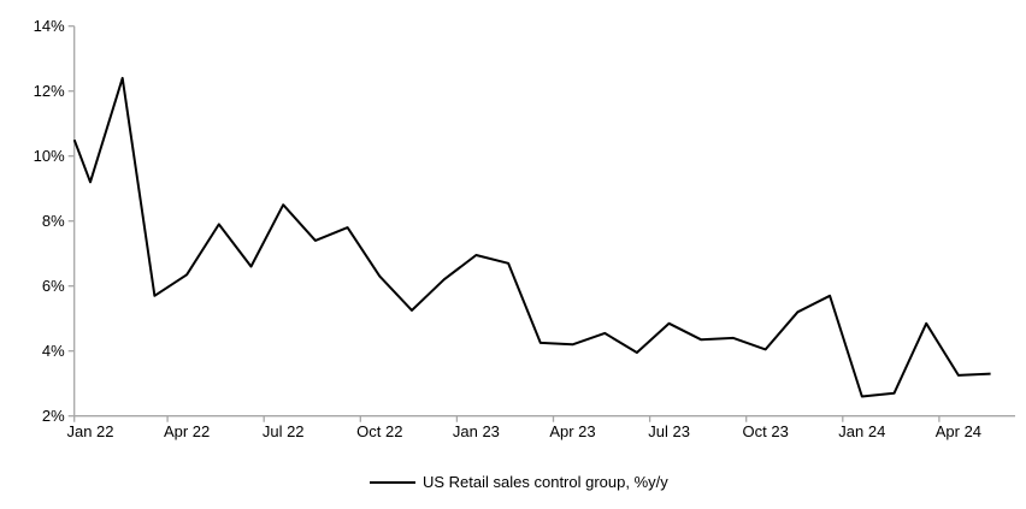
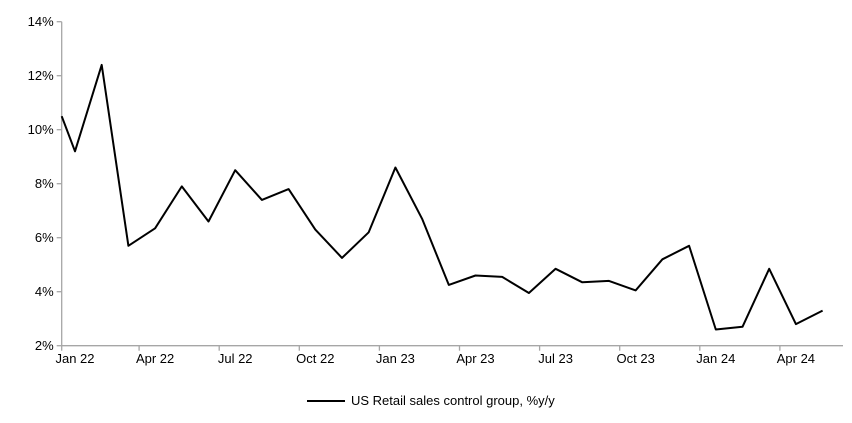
Jan 23: 7.0% -> 8.6%
Apr 23: 4.2% -> 4.6%
Apr 24: 3.2% -> 2.8%
